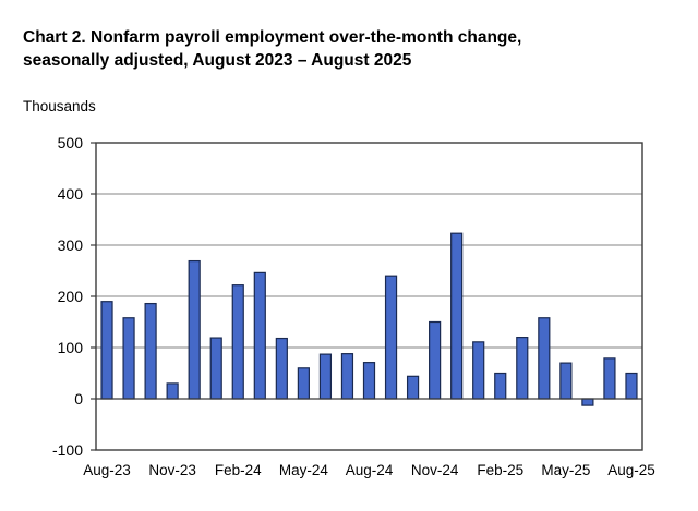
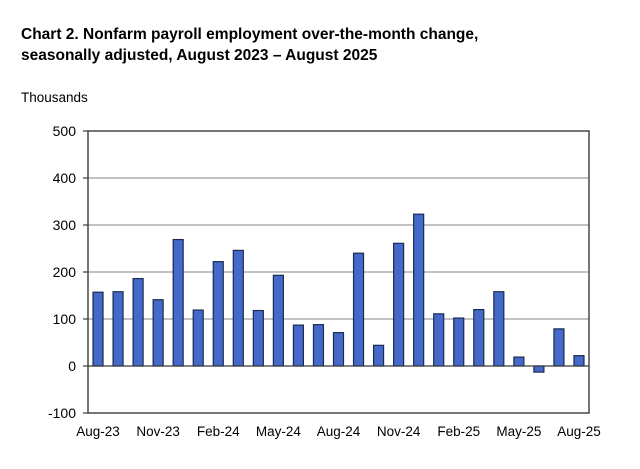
Aug-23: 190 -> 160
Nov-23: 30 -> 140
May-24: 60 -> 190
Nov-24: 150 -> 260
Feb-25: 50 -> 100
May-25: 70 -> 20
Aug-25: 50 -> 20
